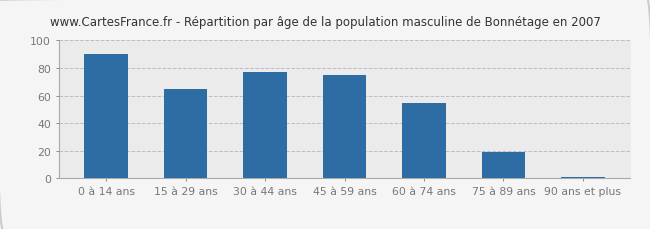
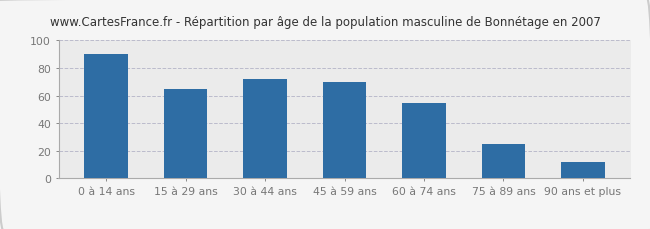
30 à 44 ans: 77 -> 72
45 à 59 ans: 75 -> 70
75 à 89 ans: 19 -> 25
90 ans et plus: 1 -> 12
